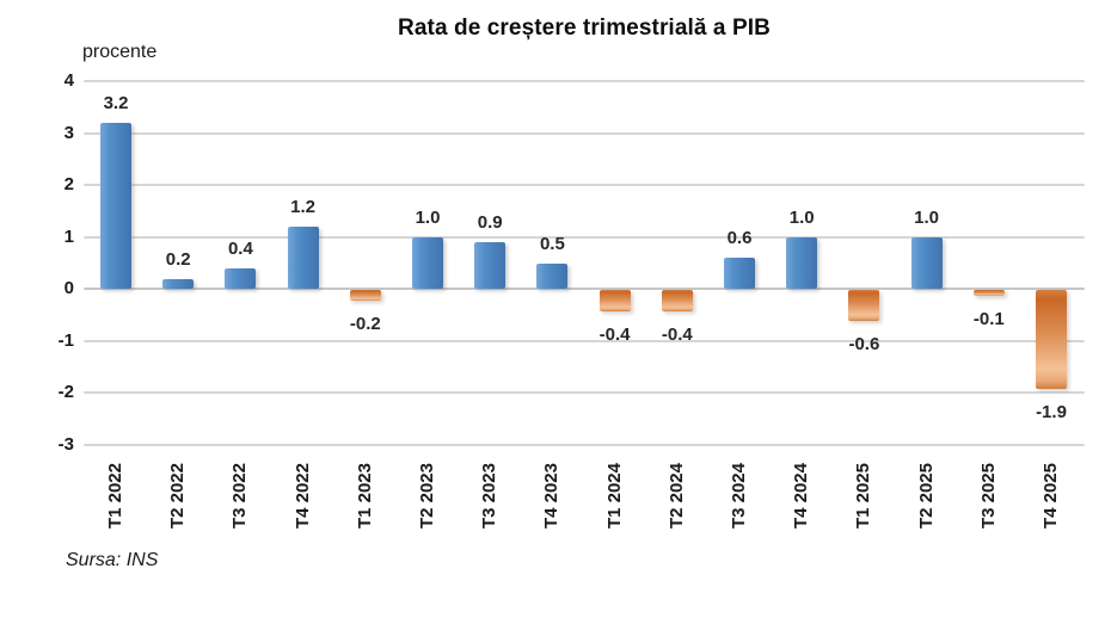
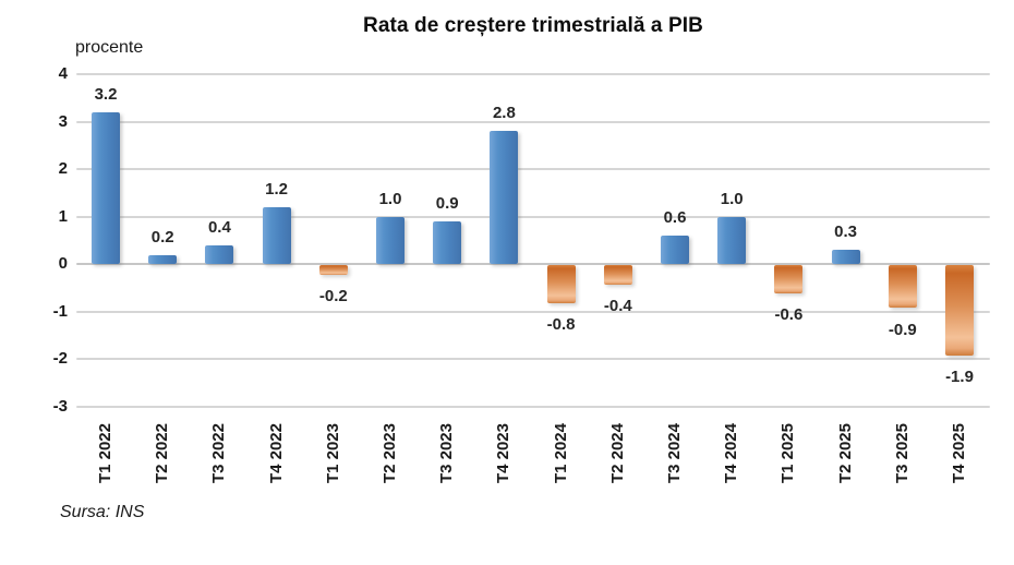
T4 2023: 0.5 -> 2.8
T1 2024: -0.4 -> -0.8
T2 2025: 1.0 -> 0.3
T3 2025: -0.1 -> -0.9
